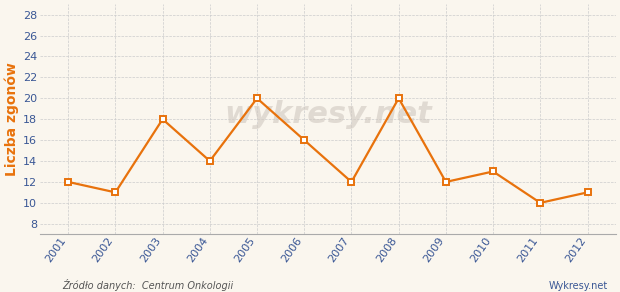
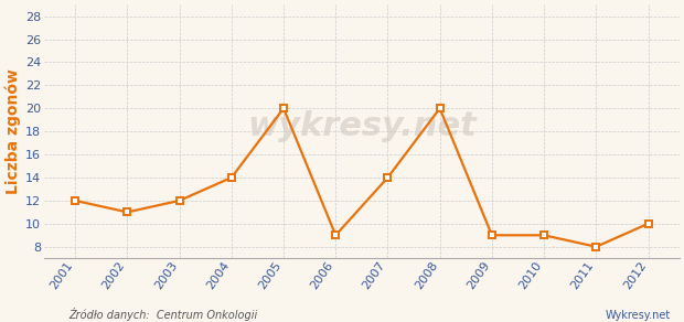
2003: 18 -> 12
2006: 16 -> 9
2007: 12 -> 14
2009: 12 -> 9
2010: 13 -> 9
2011: 10 -> 8
2012: 11 -> 10
